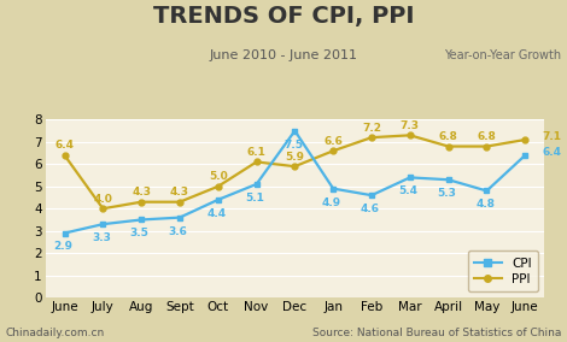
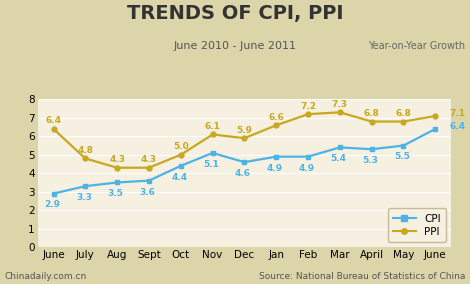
PPI/July: 4.0 -> 4.8
CPI/Dec: 7.5 -> 4.6
CPI/Feb: 4.6 -> 4.9
CPI/May: 4.8 -> 5.5
